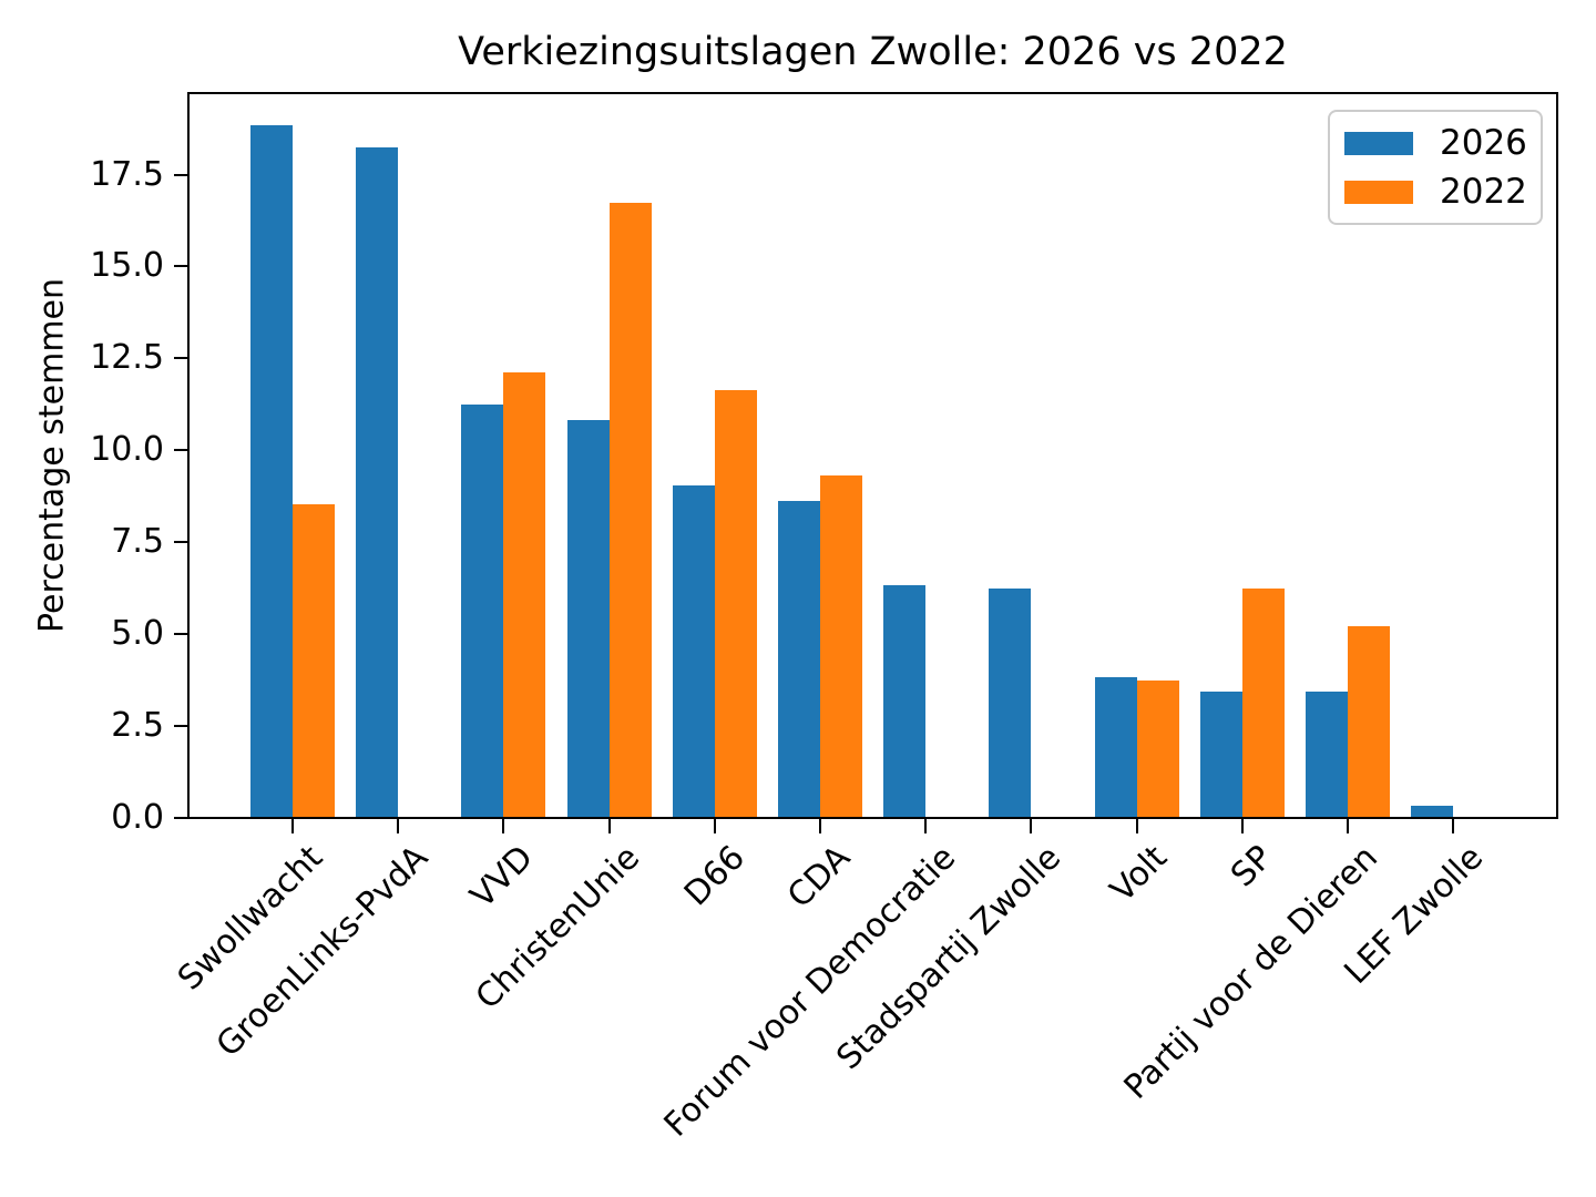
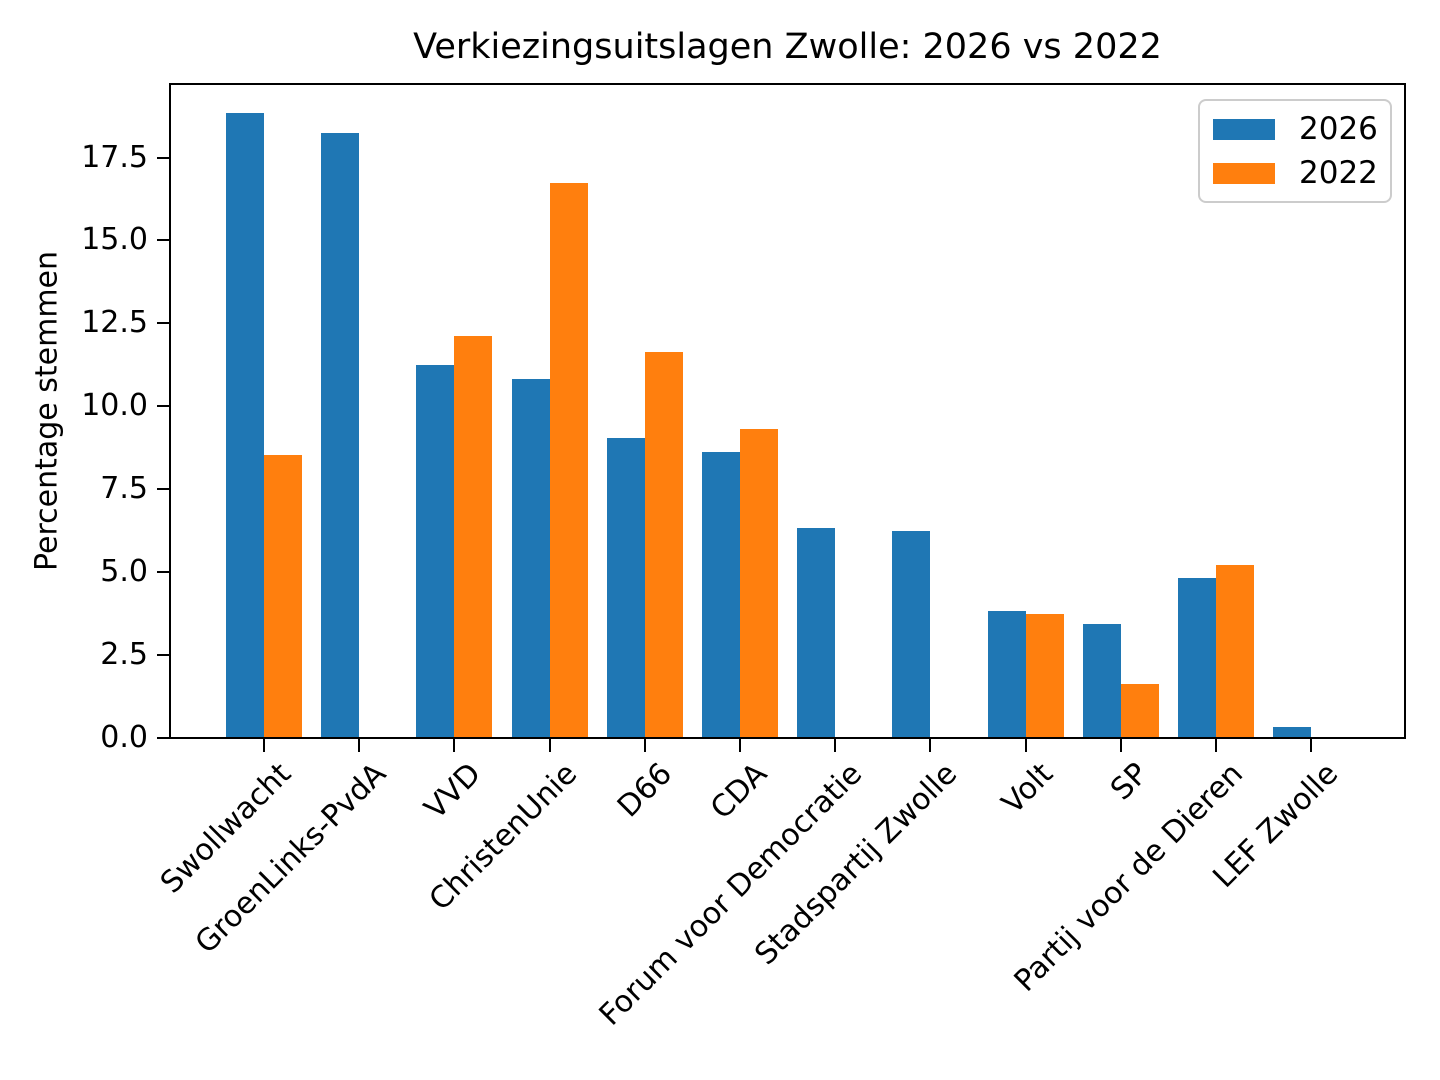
2022/SP: 6.2 -> 1.6
2026/Partij voor de Dieren: 3.4 -> 4.8
